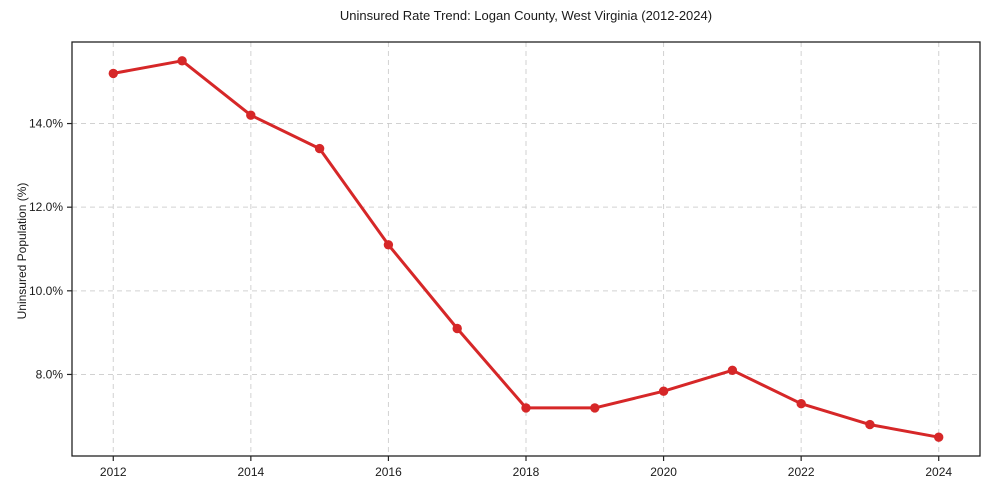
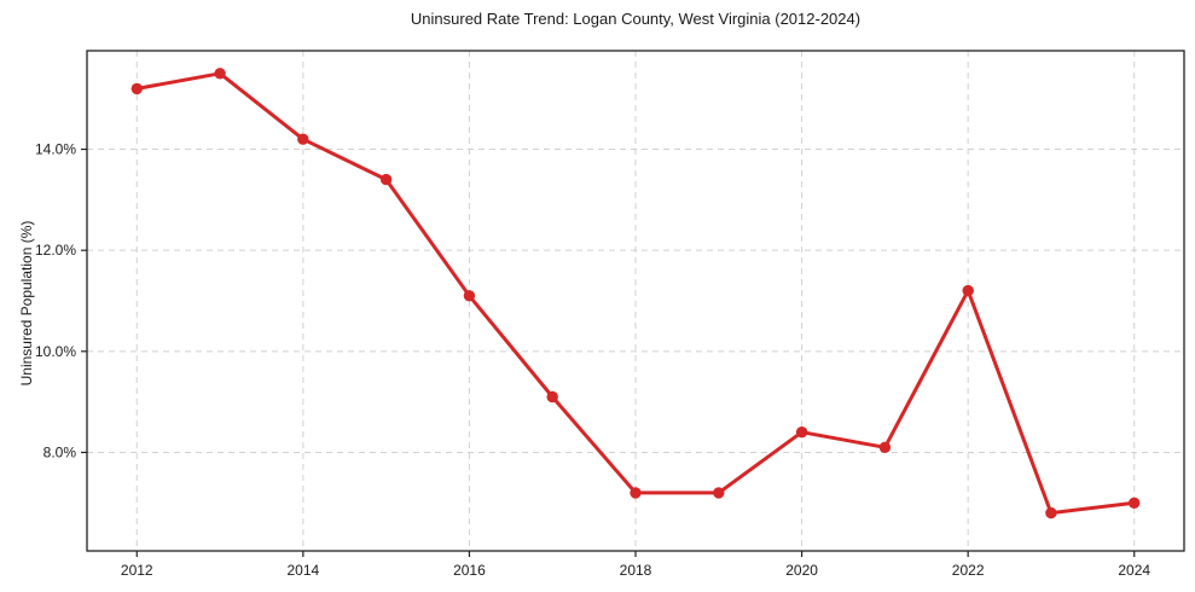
2020: 7.6% -> 8.4%
2022: 7.3% -> 11.2%
2024: 6.5% -> 7.0%
